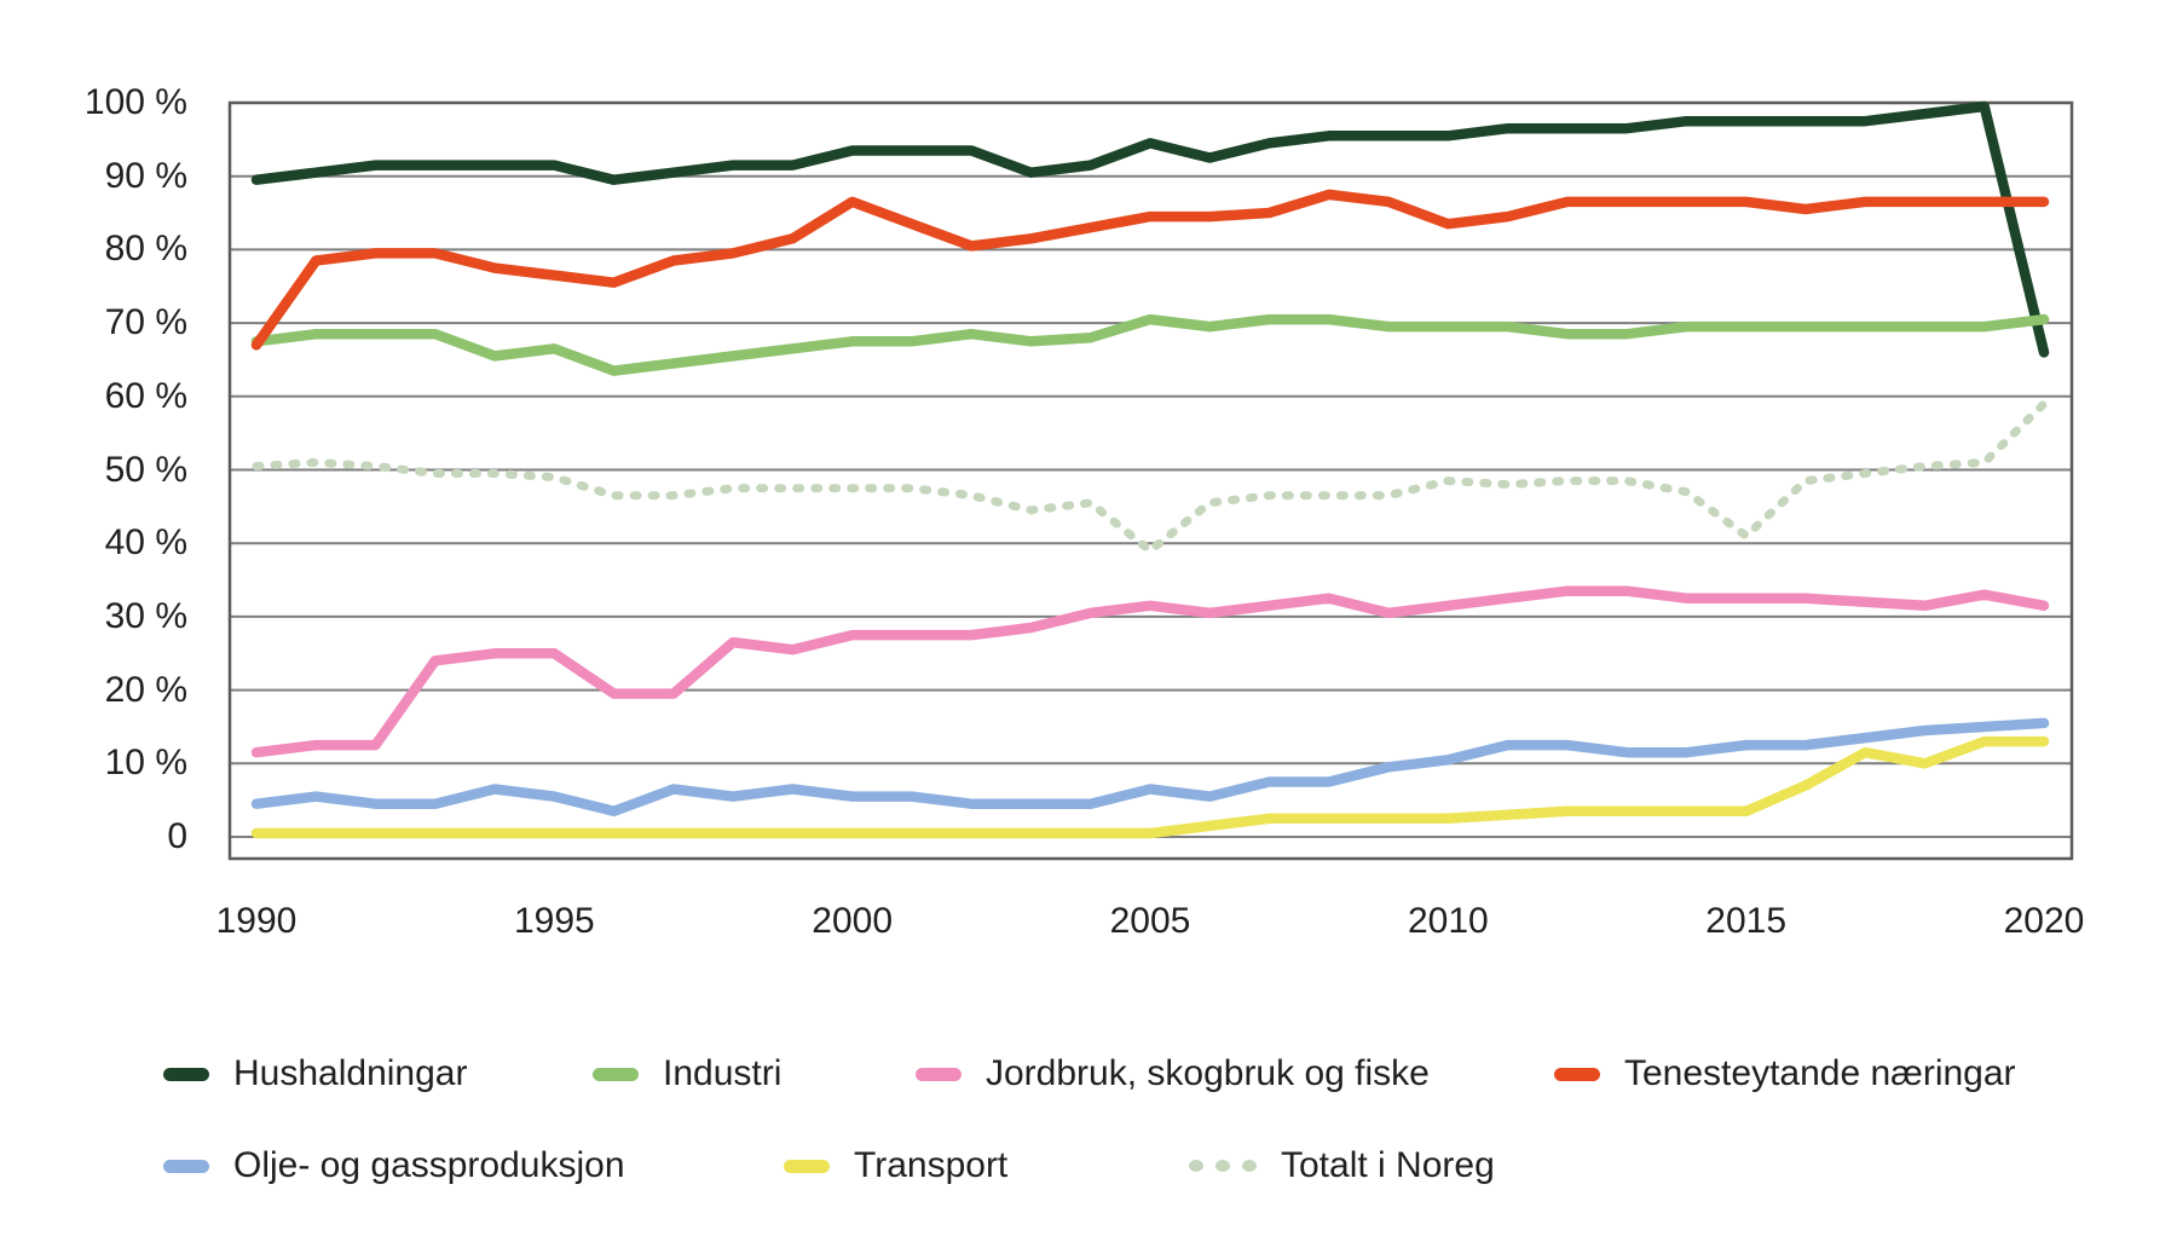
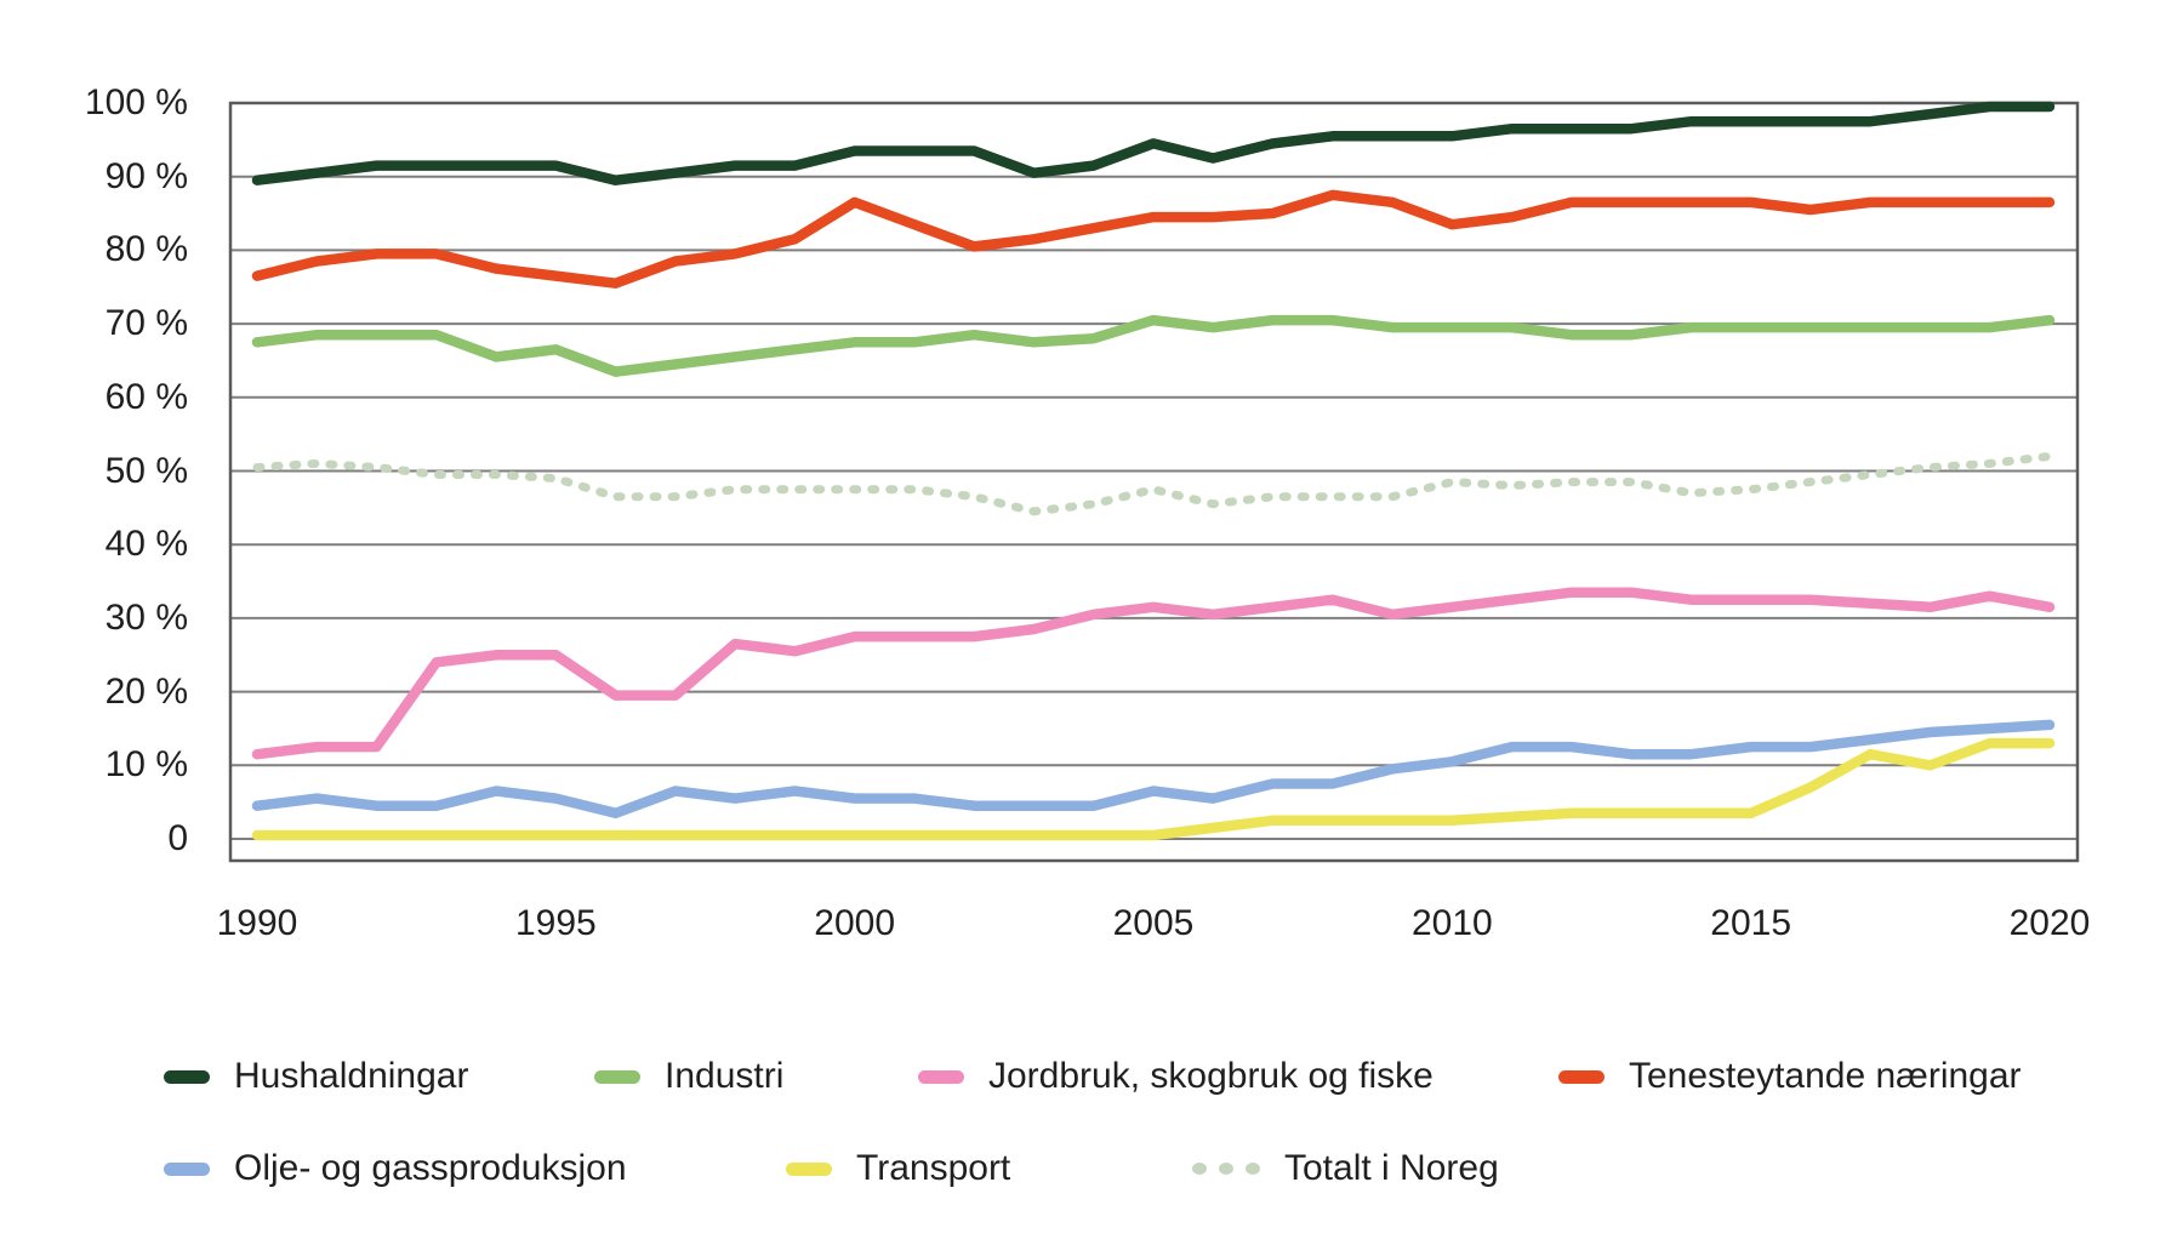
Tenesteytande næringar/1990: 67% -> 76%
Totalt i Noreg/2005: 39% -> 48%
Totalt i Noreg/2015: 41% -> 48%
Hushaldningar/2020: 66% -> 100%
Totalt i Noreg/2020: 59% -> 52%
